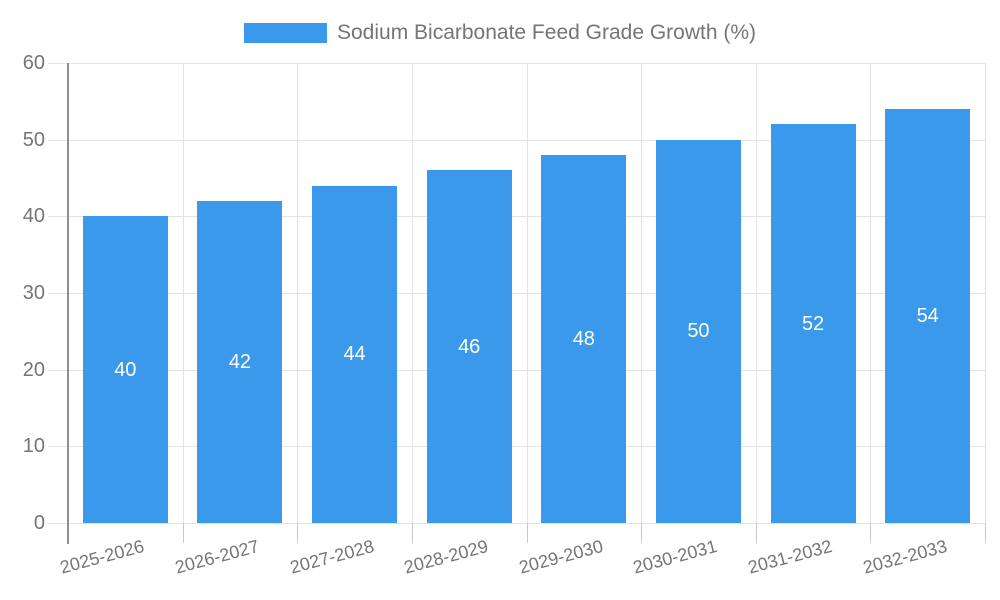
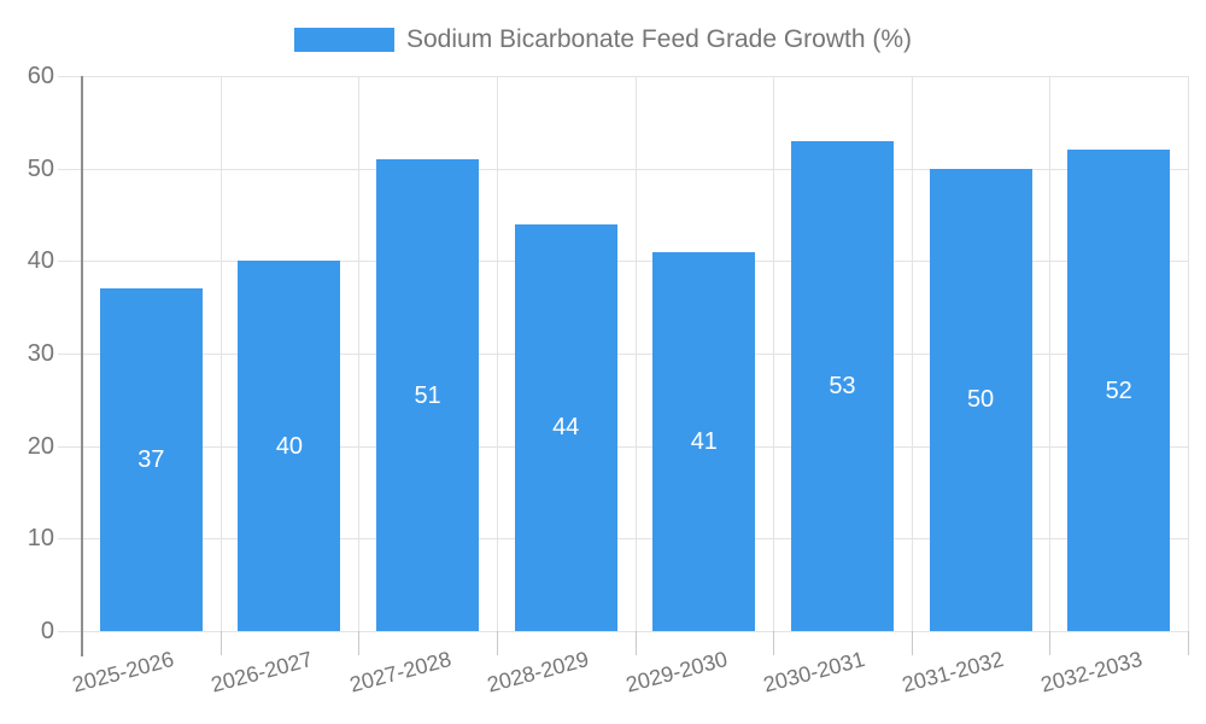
2025-2026: 40 -> 37
2026-2027: 42 -> 40
2027-2028: 44 -> 51
2028-2029: 46 -> 44
2029-2030: 48 -> 41
2030-2031: 50 -> 53
2031-2032: 52 -> 50
2032-2033: 54 -> 52
